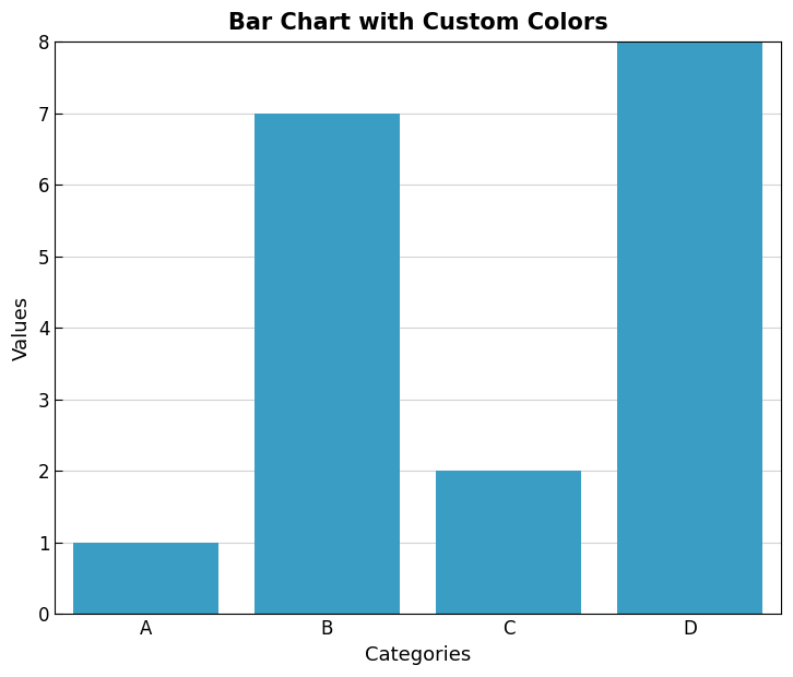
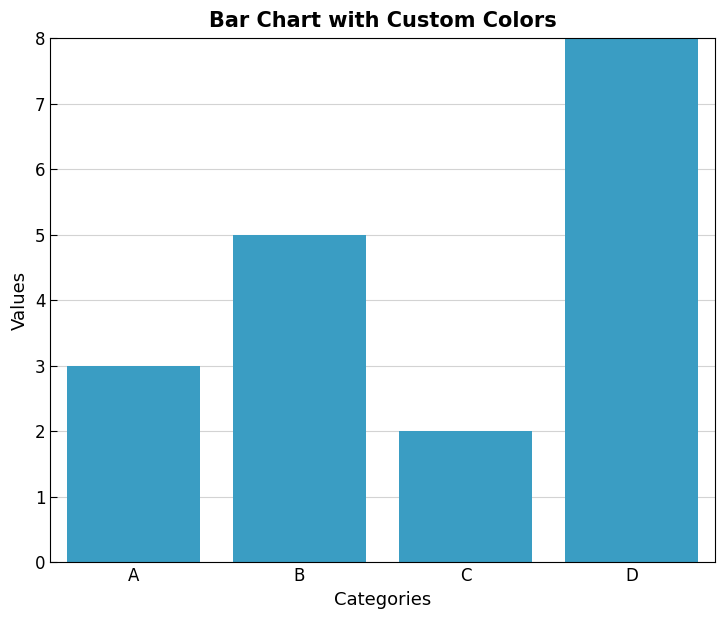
A: 1 -> 3
B: 7 -> 5
